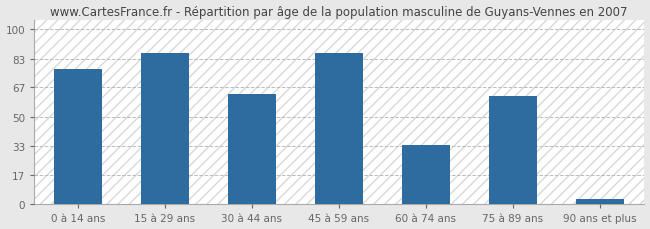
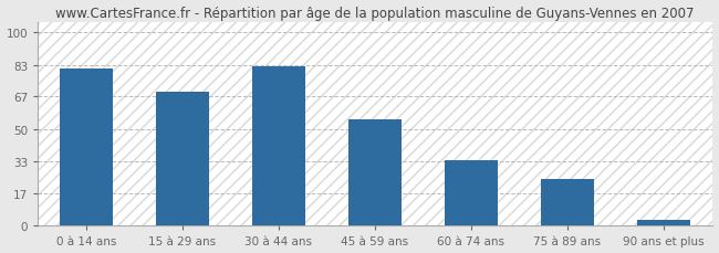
0 à 14 ans: 77 -> 81
15 à 29 ans: 86 -> 69
30 à 44 ans: 63 -> 82
45 à 59 ans: 86 -> 55
75 à 89 ans: 62 -> 24
